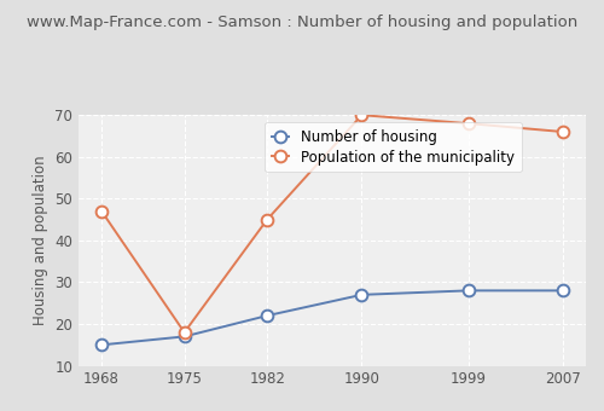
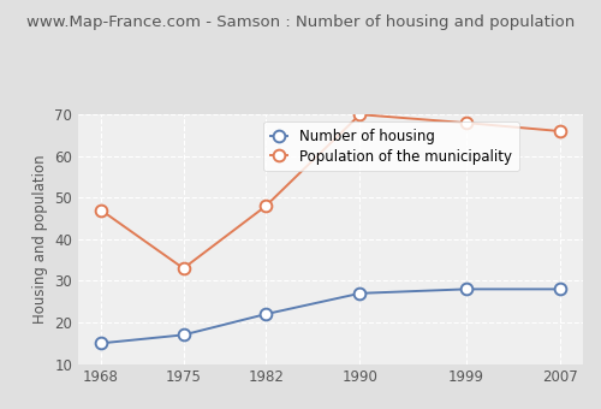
Population of the municipality/1975: 18 -> 33
Population of the municipality/1982: 45 -> 48
